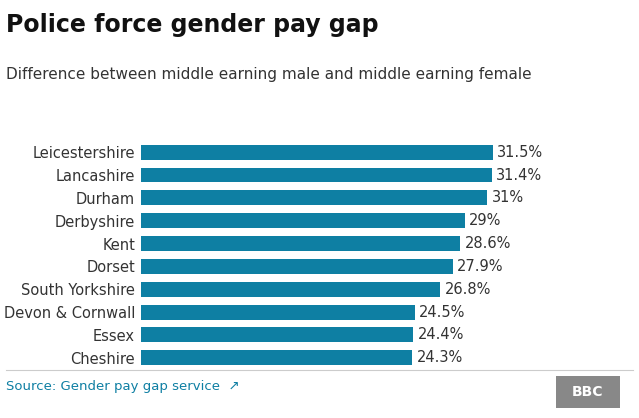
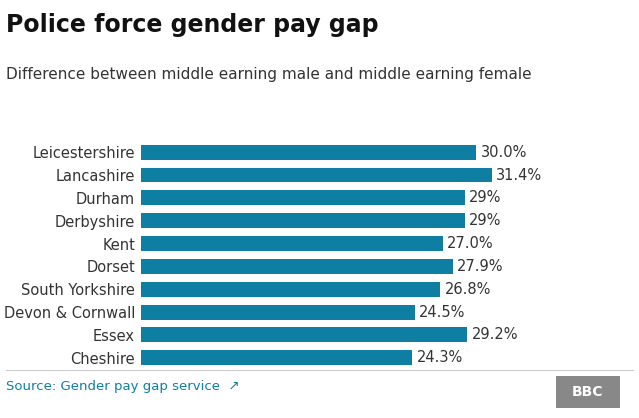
Leicestershire: 31.5% -> 30.0%
Durham: 31% -> 29%
Kent: 28.6% -> 27.0%
Essex: 24.4% -> 29.2%
